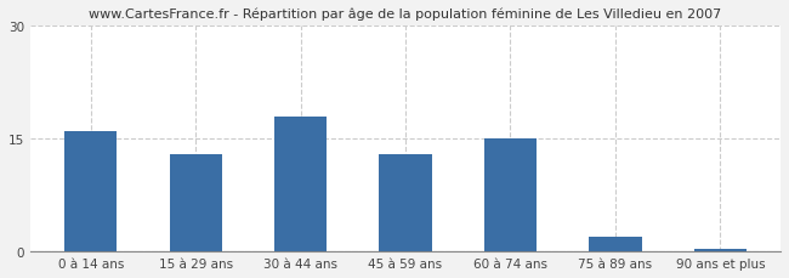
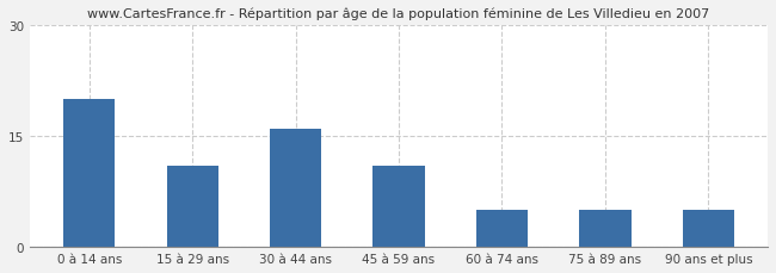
0 à 14 ans: 16.0 -> 20.0
15 à 29 ans: 13.0 -> 11.0
30 à 44 ans: 18.0 -> 16.0
45 à 59 ans: 13.0 -> 11.0
60 à 74 ans: 15.0 -> 5.0
75 à 89 ans: 2.0 -> 5.0
90 ans et plus: 0.3 -> 5.0
